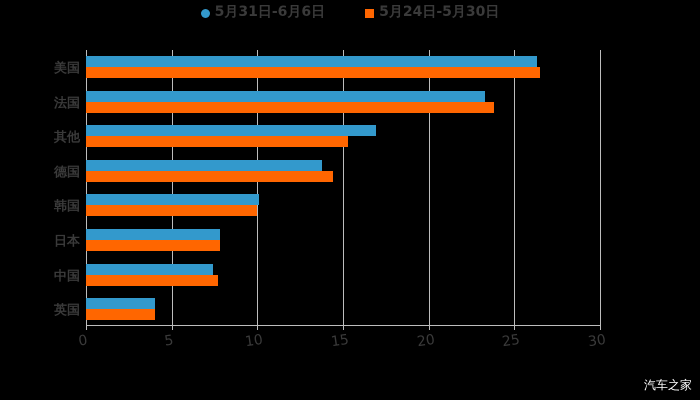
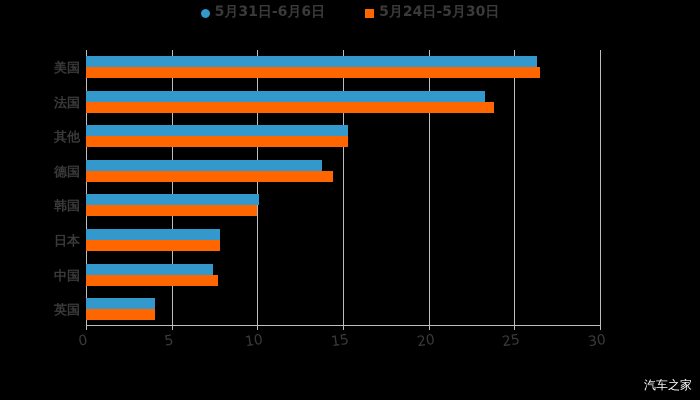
5月31日-6月6日/其他: 16.9 -> 15.3
